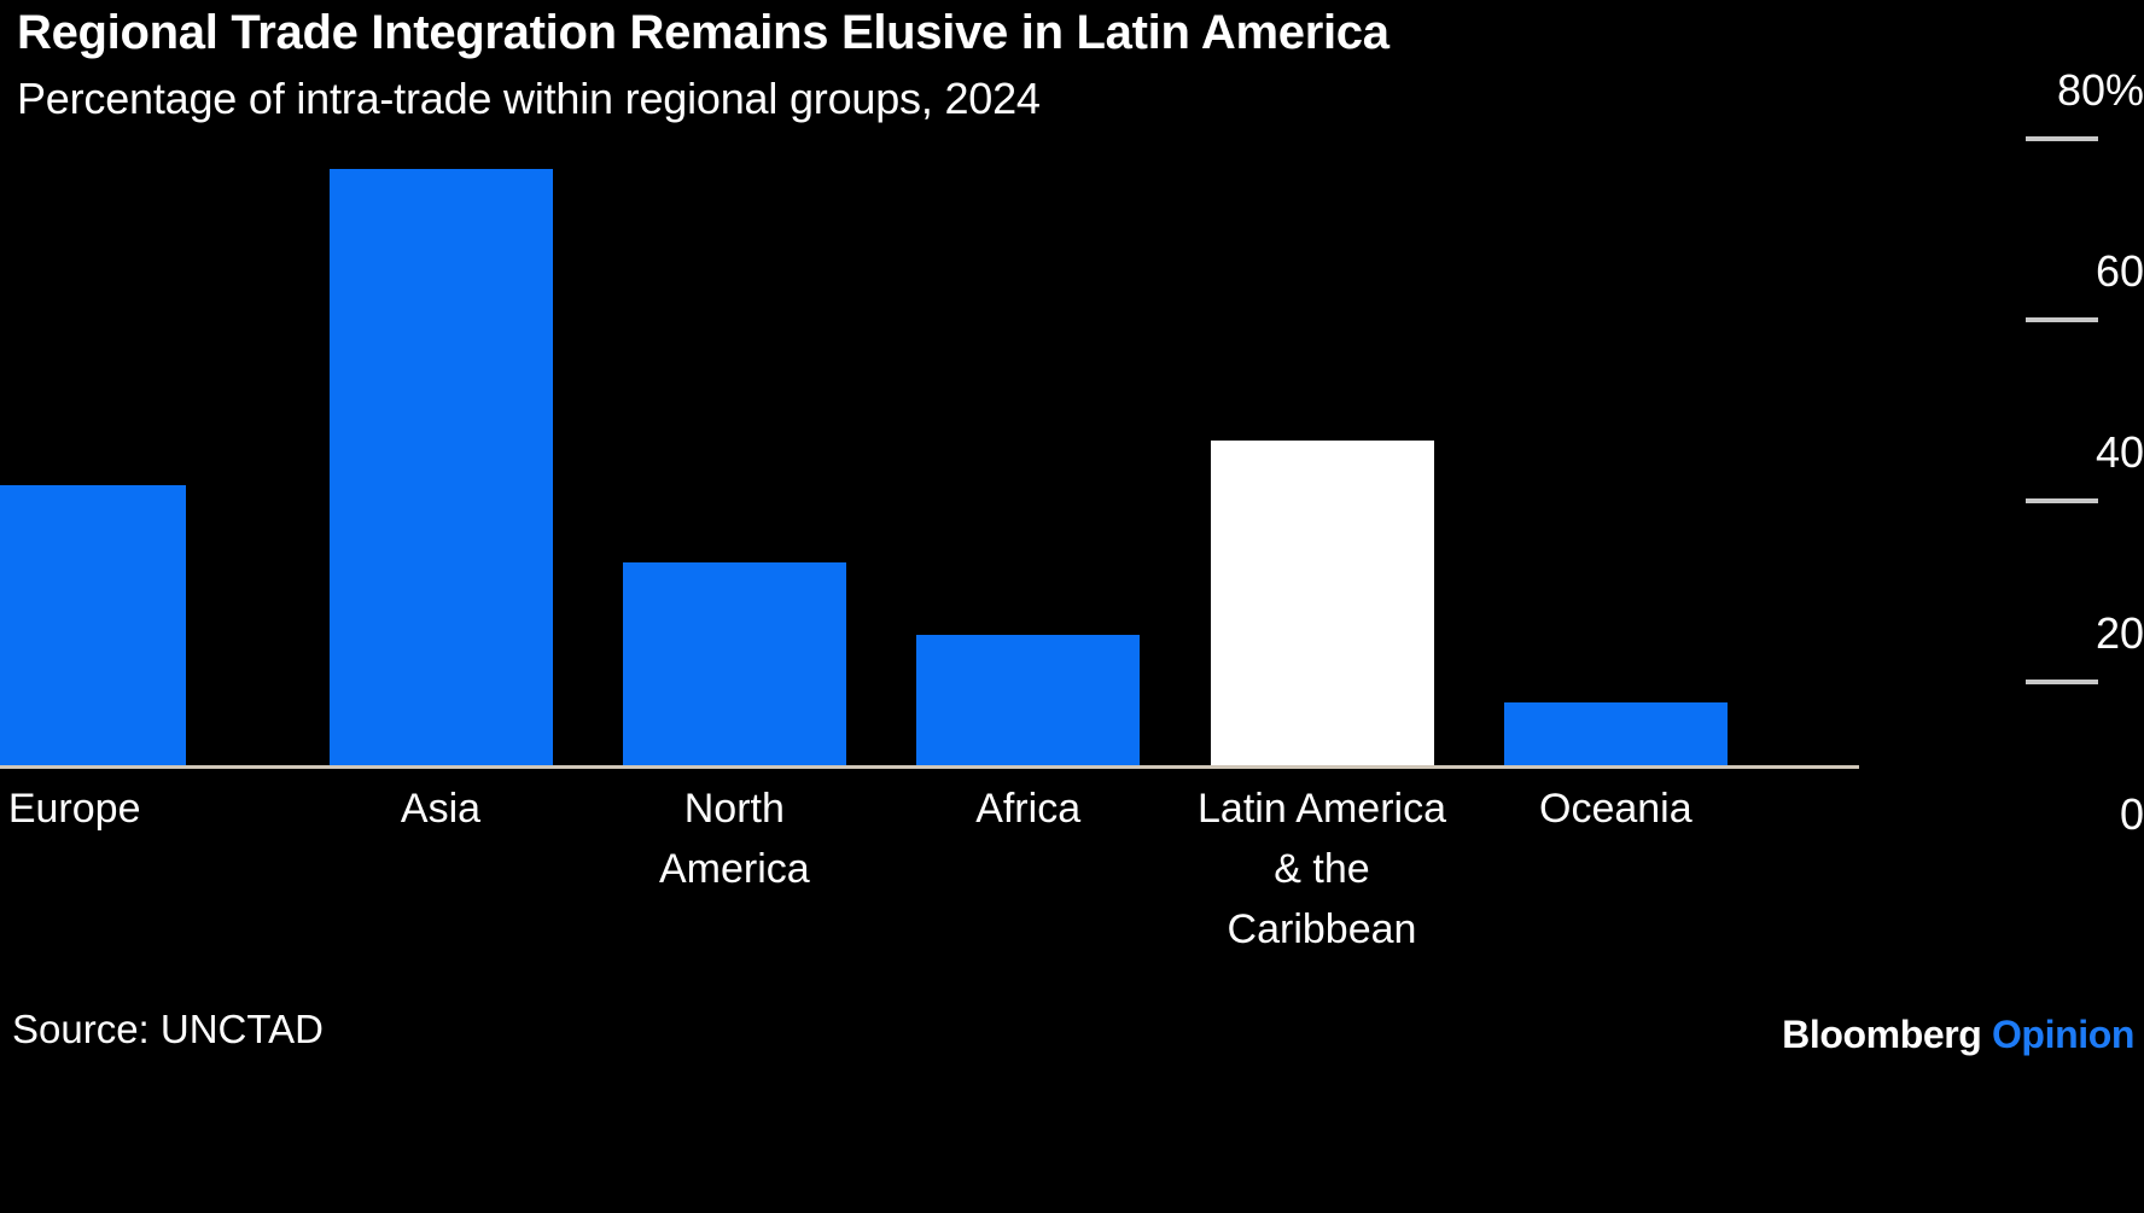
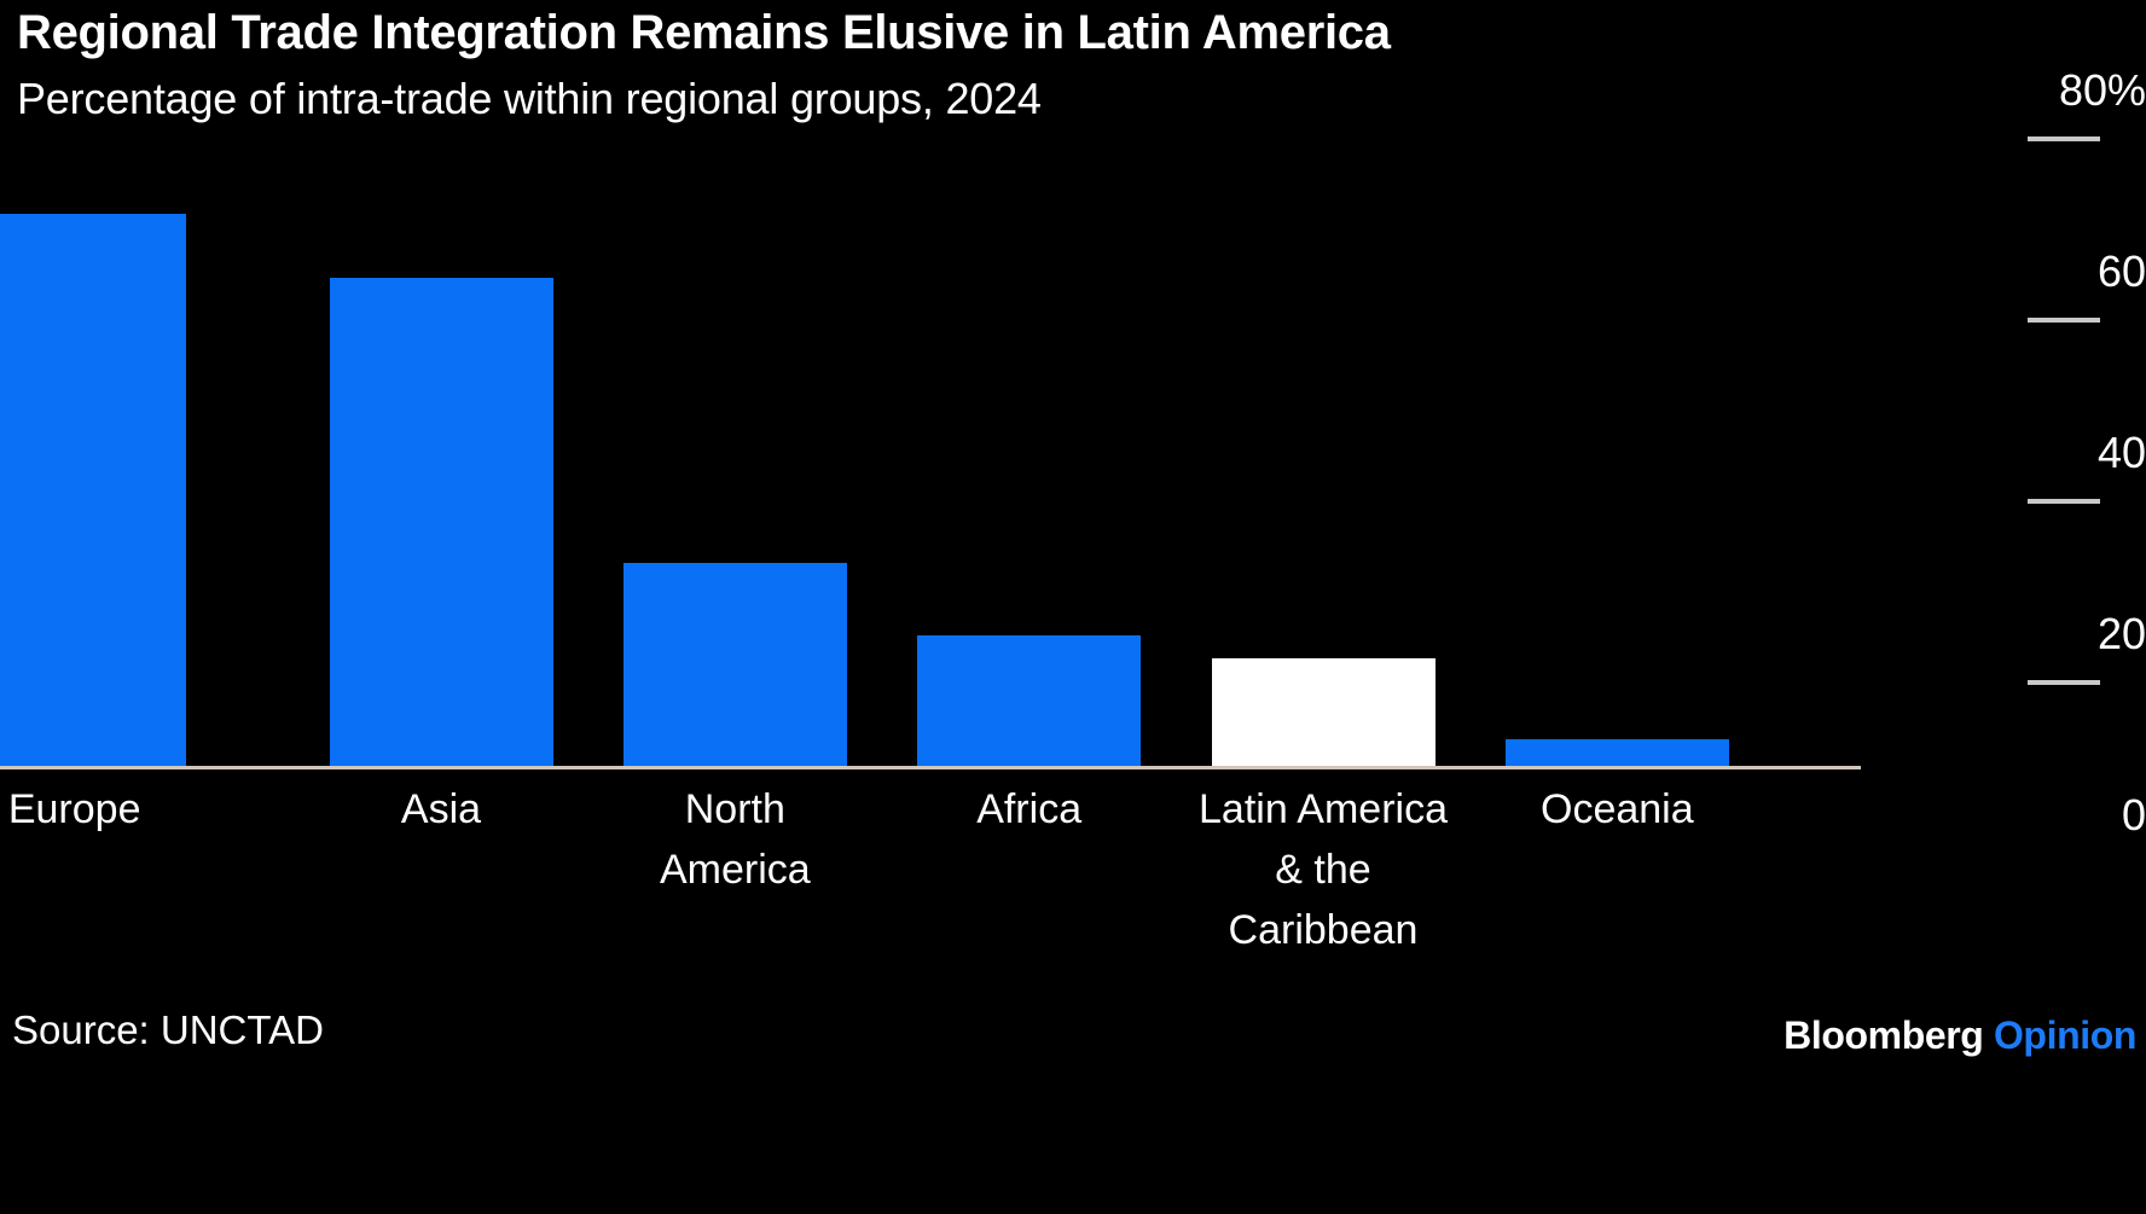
Europe: 31% -> 61%
Asia: 66% -> 54%
Latin America & the Caribbean: 36% -> 12%
Oceania: 7% -> 3%
